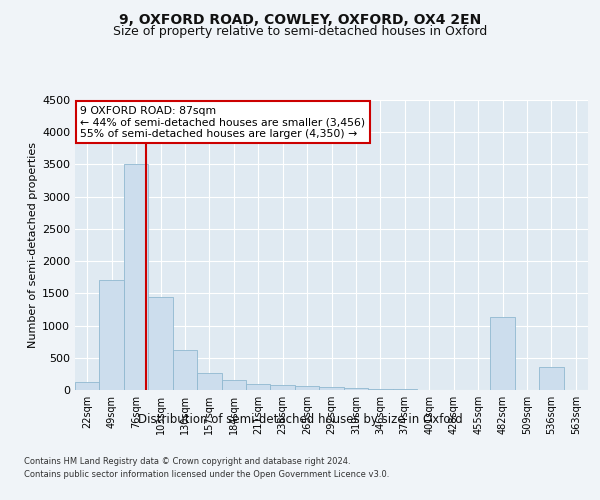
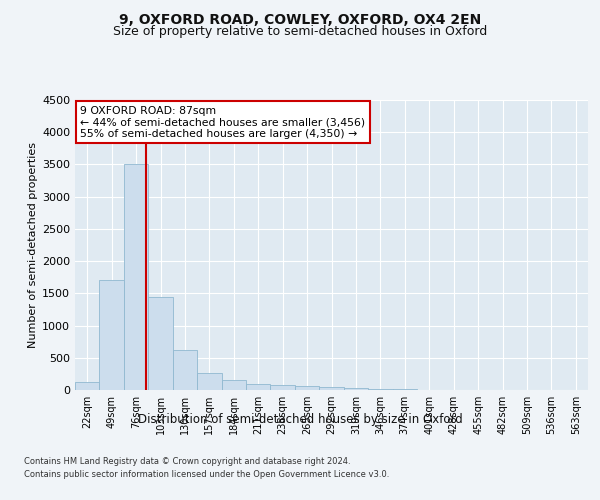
482sqm: 1140 -> 0
536sqm: 360 -> 0
